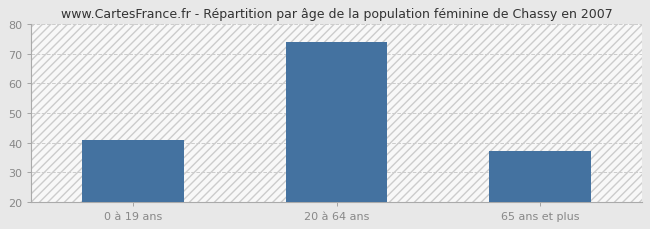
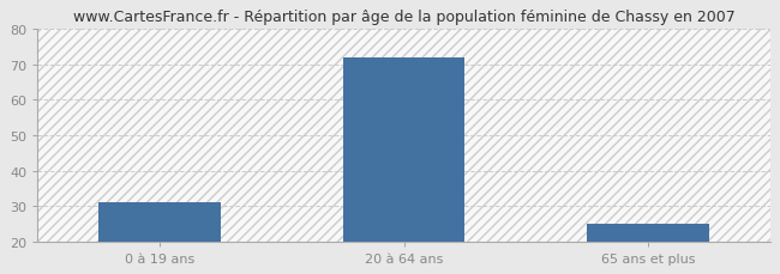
0 à 19 ans: 41 -> 31
20 à 64 ans: 74 -> 72
65 ans et plus: 37 -> 25
